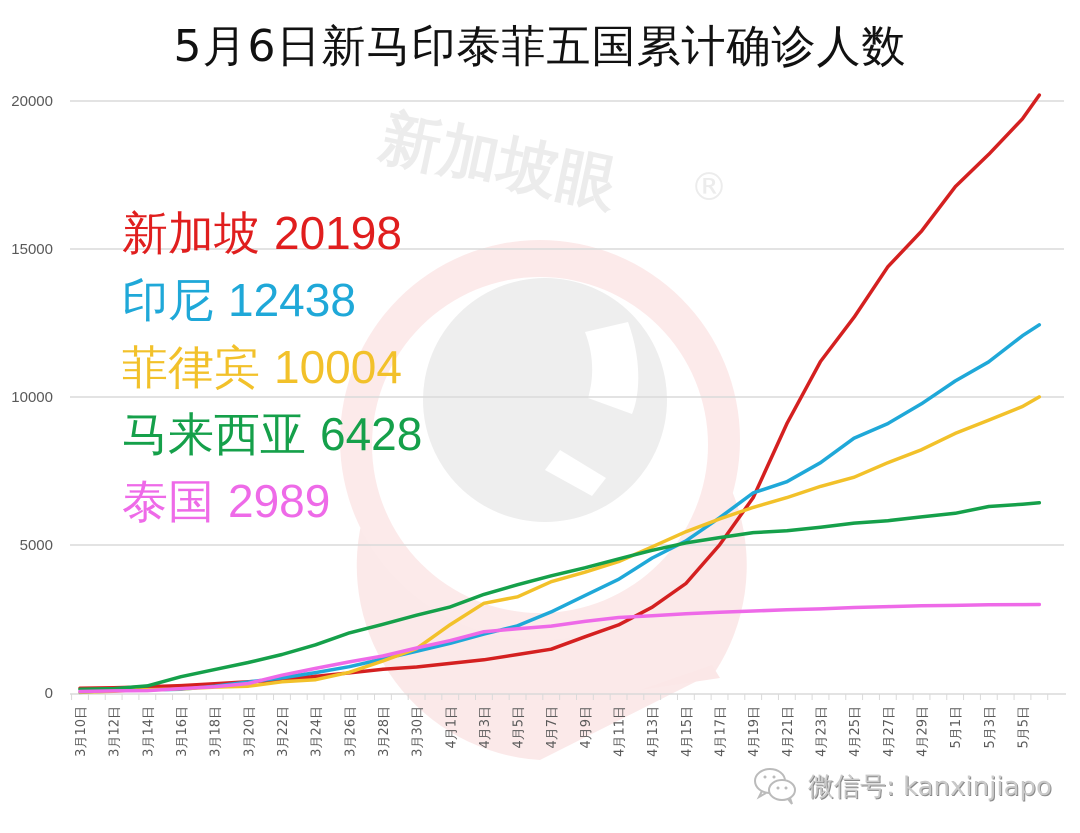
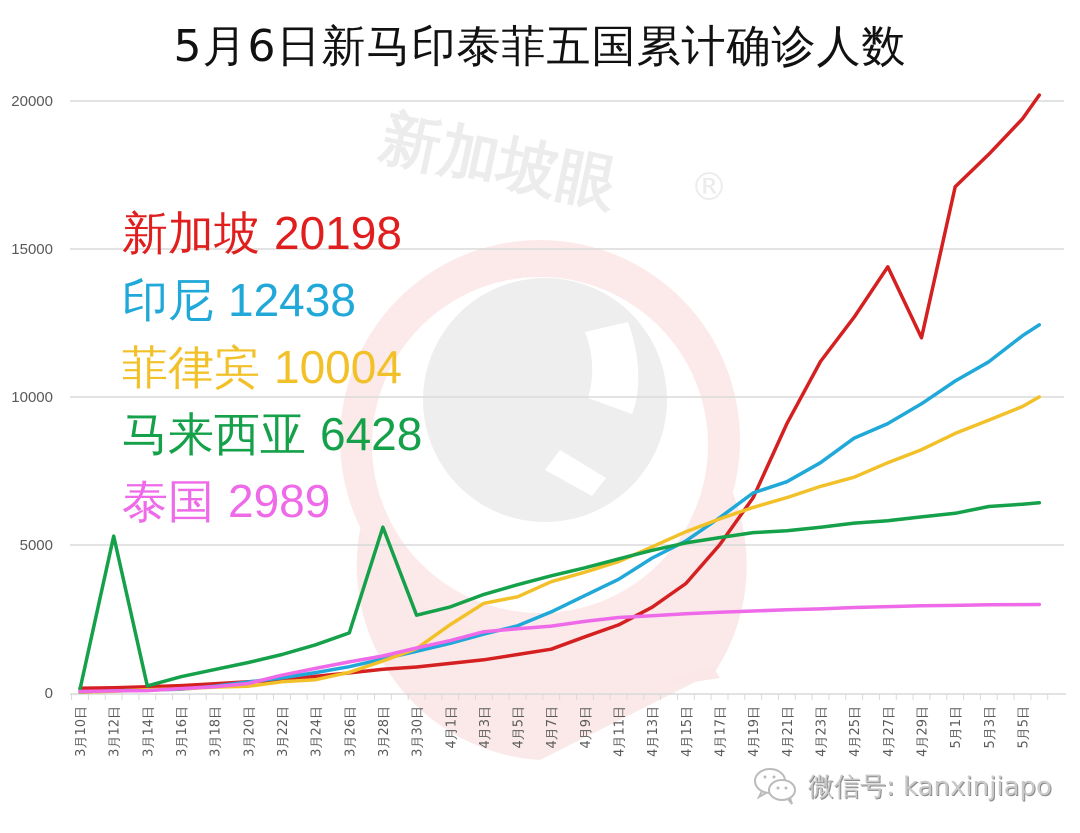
马来西亚/3月12日: 200 -> 5300
马来西亚/3月28日: 2300 -> 5600
新加坡/4月29日: 15600 -> 12000
